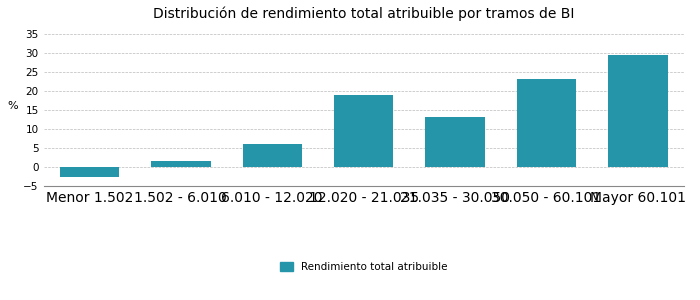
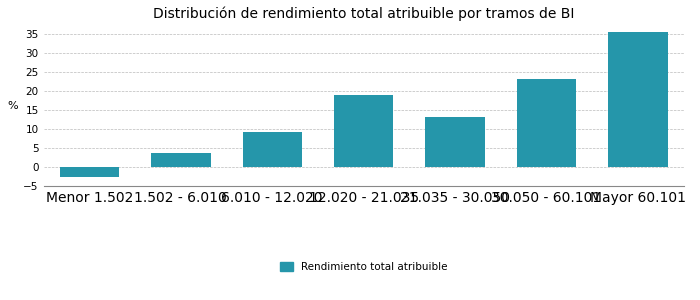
1.502 - 6.010: 1.5 -> 3.7
6.010 - 12.020: 6.0 -> 9.2
Mayor 60.101: 29.5 -> 35.7
